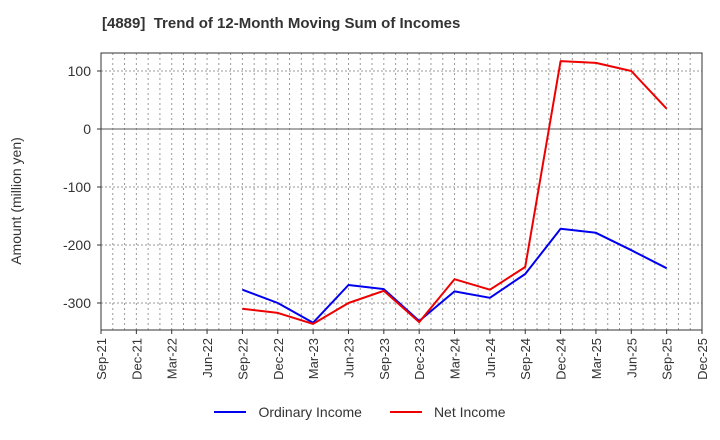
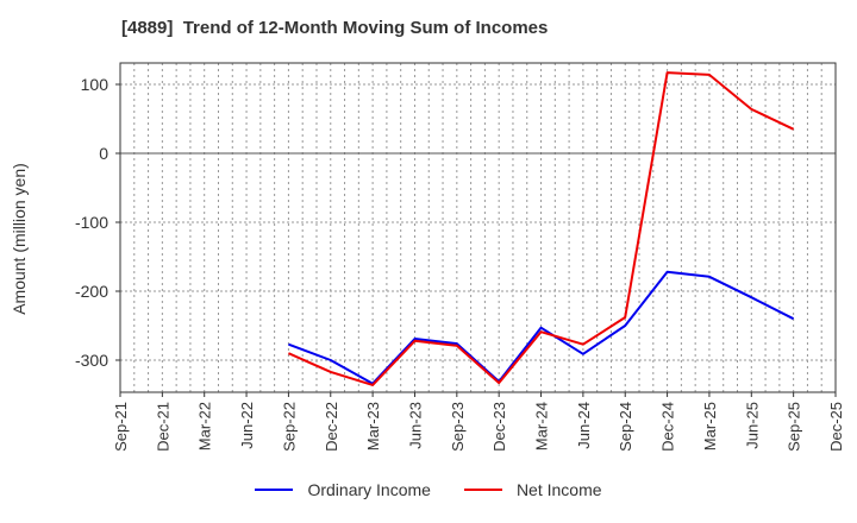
Net Income/Sep-22: -310 -> -290
Net Income/Jun-23: -300 -> -270
Ordinary Income/Mar-24: -280 -> -250
Net Income/Jun-25: 100 -> 60
